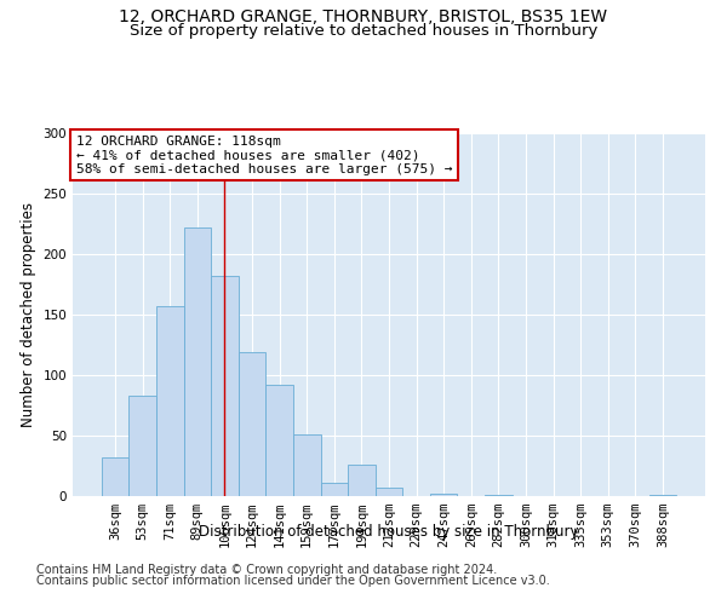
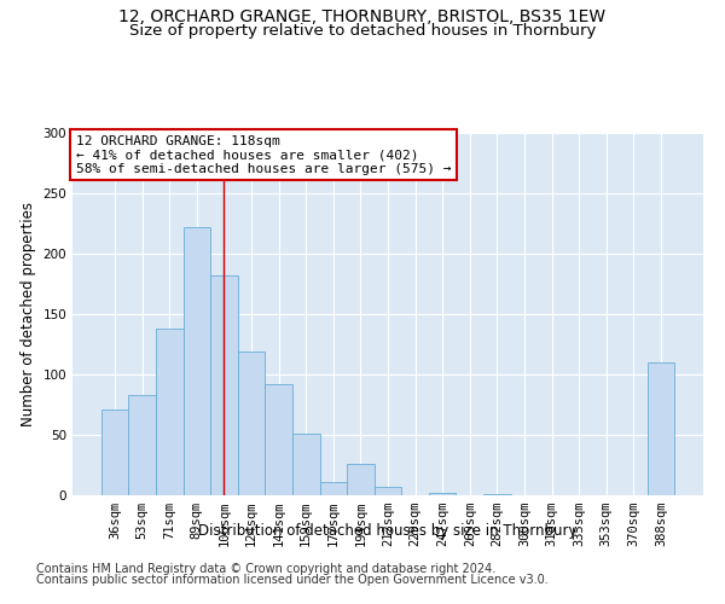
36sqm: 32 -> 71
71sqm: 157 -> 138
388sqm: 1 -> 110
